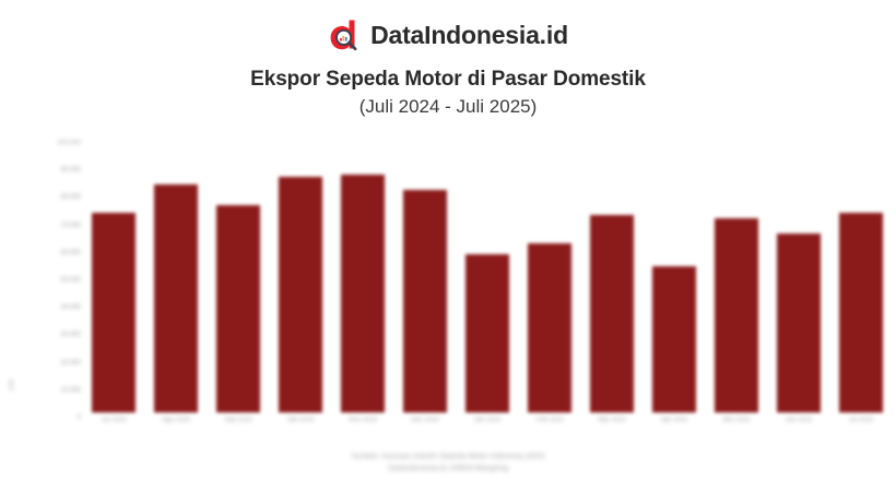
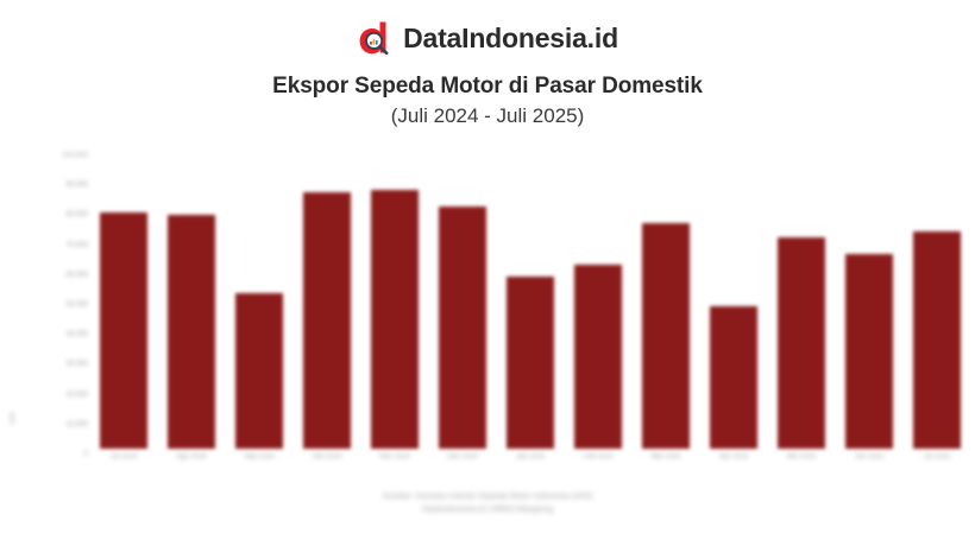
Jul 2024: 78000 -> 85000
Agu 2024: 89000 -> 84000
Sep 2024: 81000 -> 56000
Mar 2025: 77000 -> 81000
Apr 2025: 57000 -> 51000
